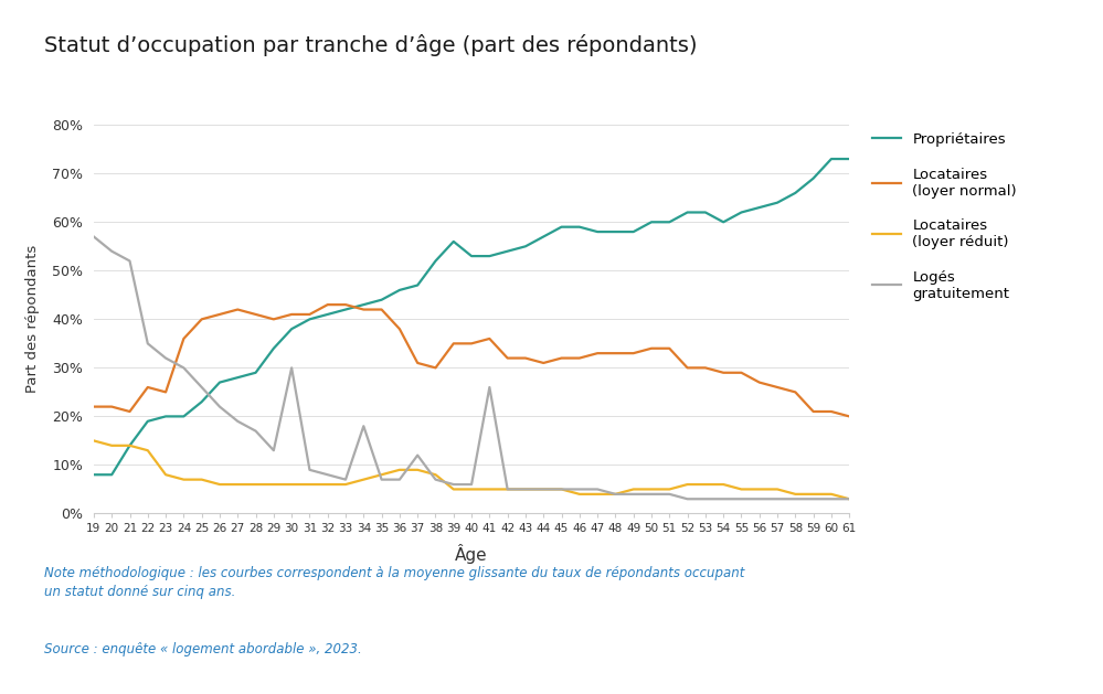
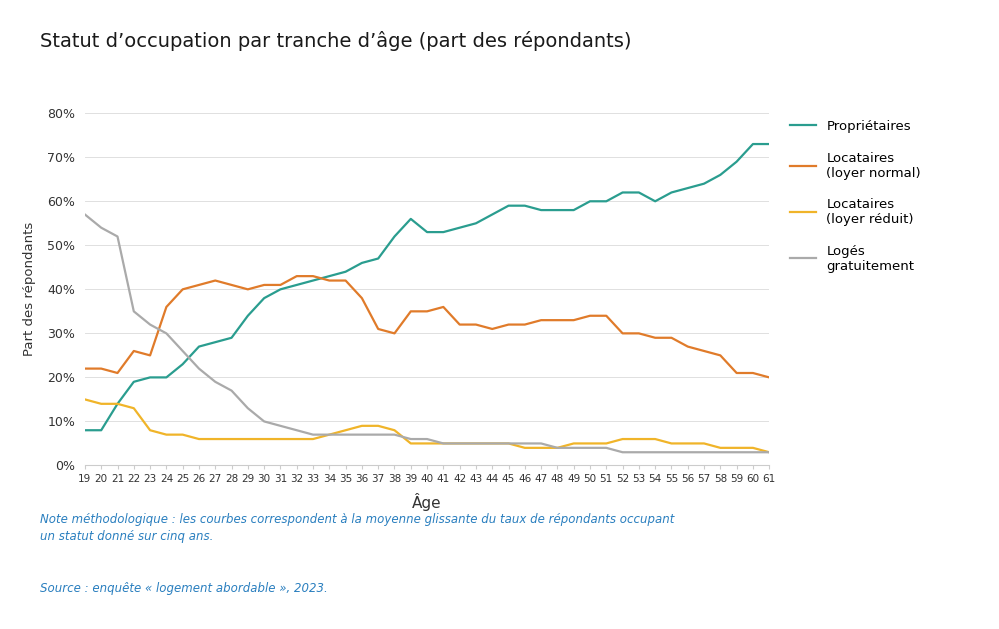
Logés gratuitement/30: 30% -> 10%
Logés gratuitement/34: 18% -> 7%
Logés gratuitement/37: 12% -> 7%
Logés gratuitement/41: 26% -> 5%
